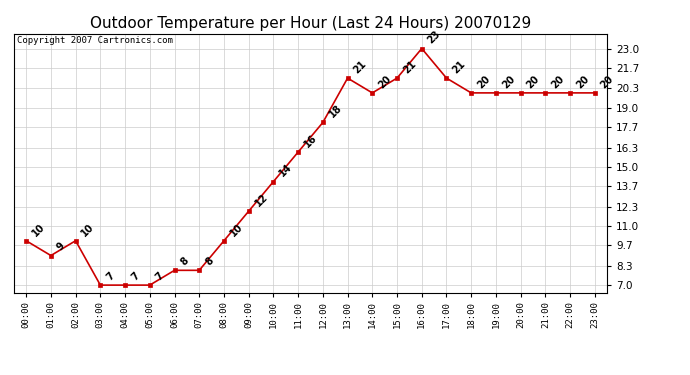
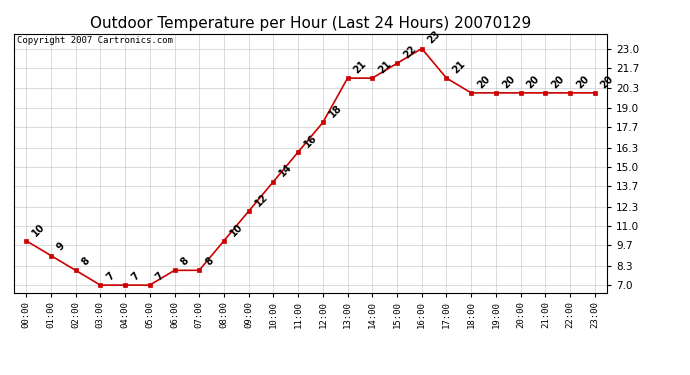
02:00: 10 -> 8
14:00: 20 -> 21
15:00: 21 -> 22
